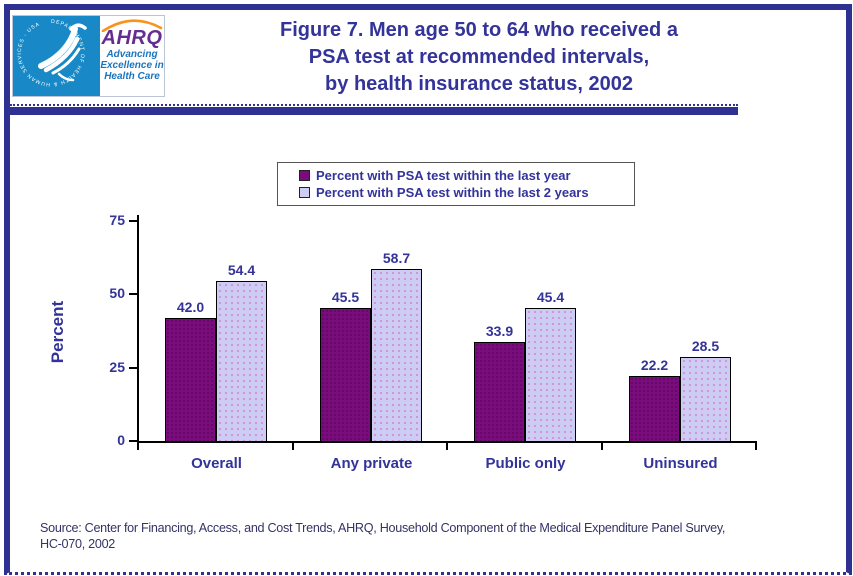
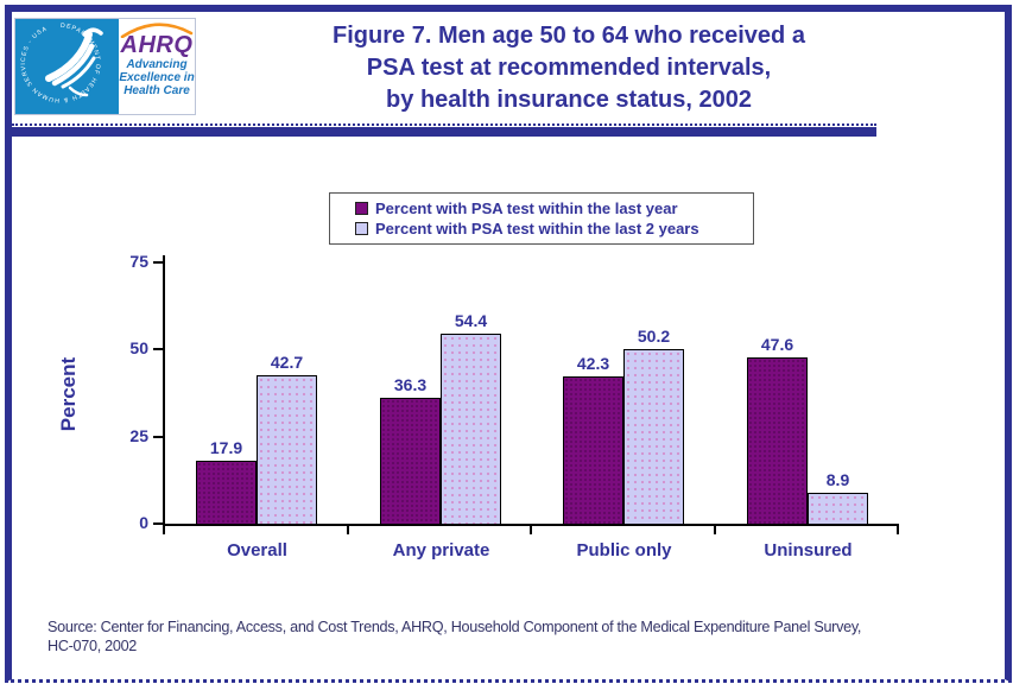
Percent with PSA test within the last year/Overall: 42.0 -> 17.9
Percent with PSA test within the last 2 years/Overall: 54.4 -> 42.7
Percent with PSA test within the last year/Any private: 45.5 -> 36.3
Percent with PSA test within the last 2 years/Any private: 58.7 -> 54.4
Percent with PSA test within the last year/Public only: 33.9 -> 42.3
Percent with PSA test within the last 2 years/Public only: 45.4 -> 50.2
Percent with PSA test within the last year/Uninsured: 22.2 -> 47.6
Percent with PSA test within the last 2 years/Uninsured: 28.5 -> 8.9
